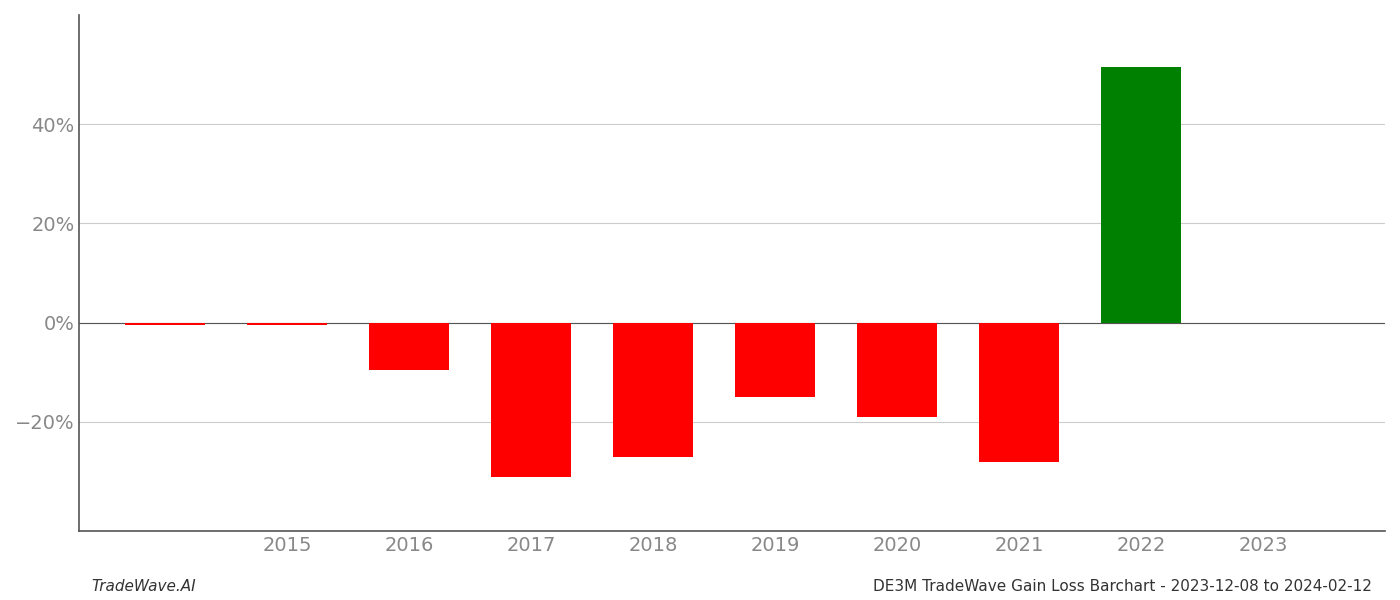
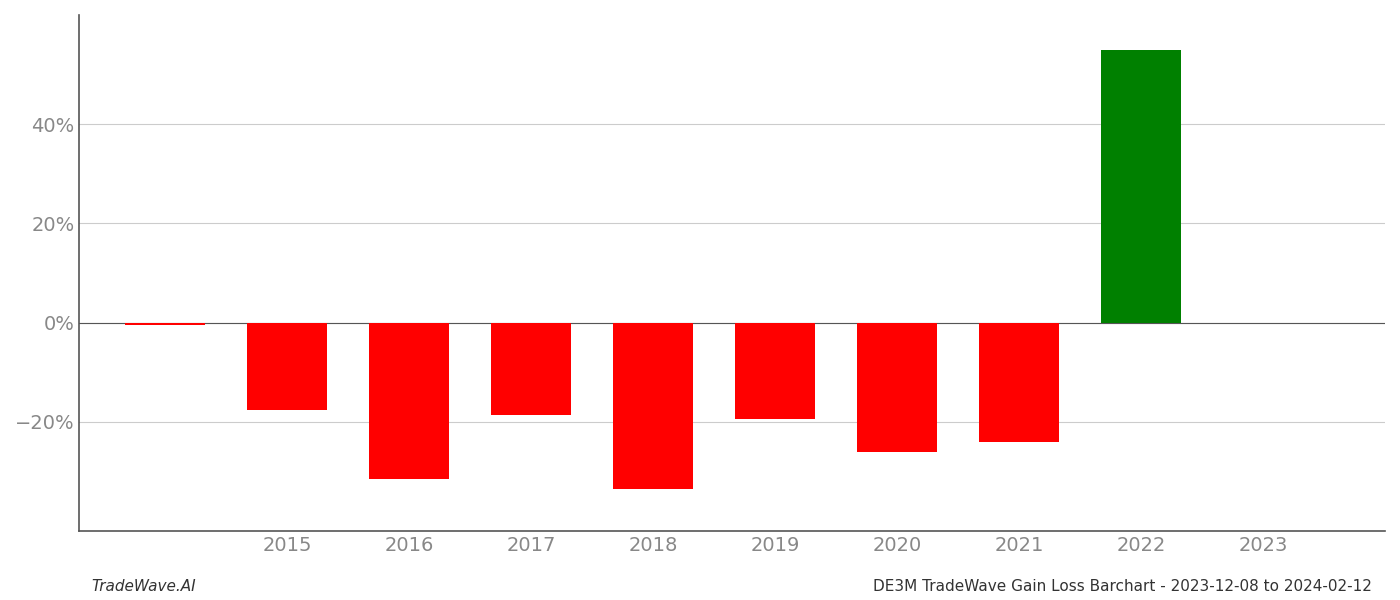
2015: -0.5% -> -17.5%
2016: -9.5% -> -31.5%
2017: -31.0% -> -18.5%
2018: -27.0% -> -33.5%
2019: -15.0% -> -19.5%
2020: -19.0% -> -26.0%
2021: -28.0% -> -24.0%
2022: 51.5% -> 55.0%
